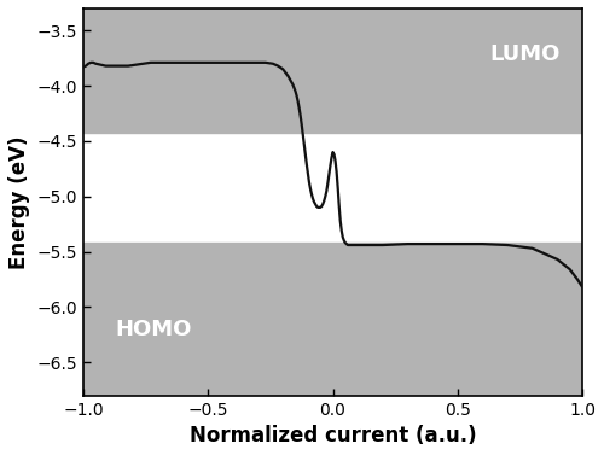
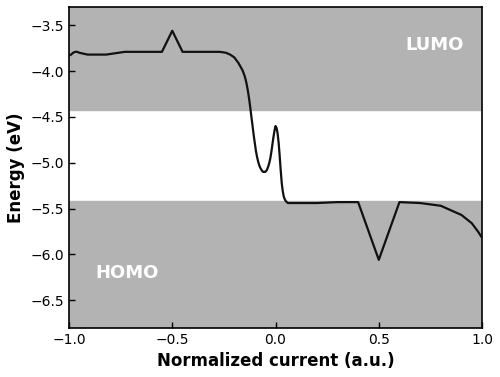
−0.5: -3.79 -> -3.56
0.5: -5.43 -> -6.06
